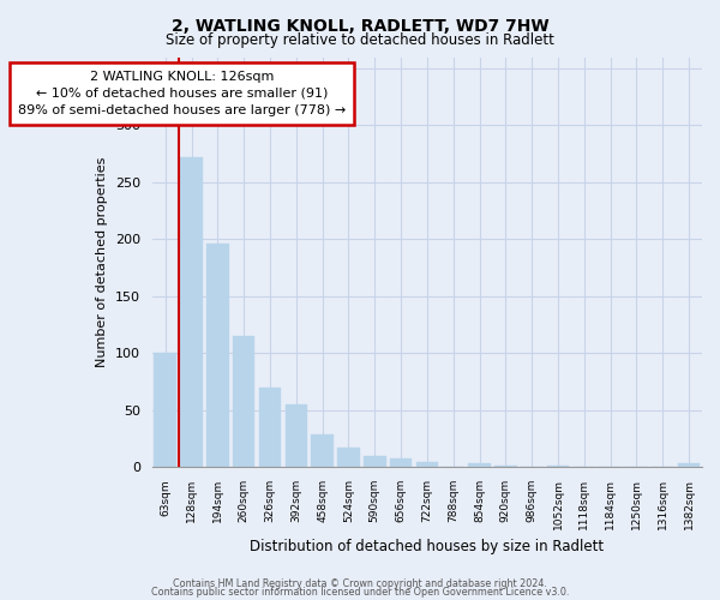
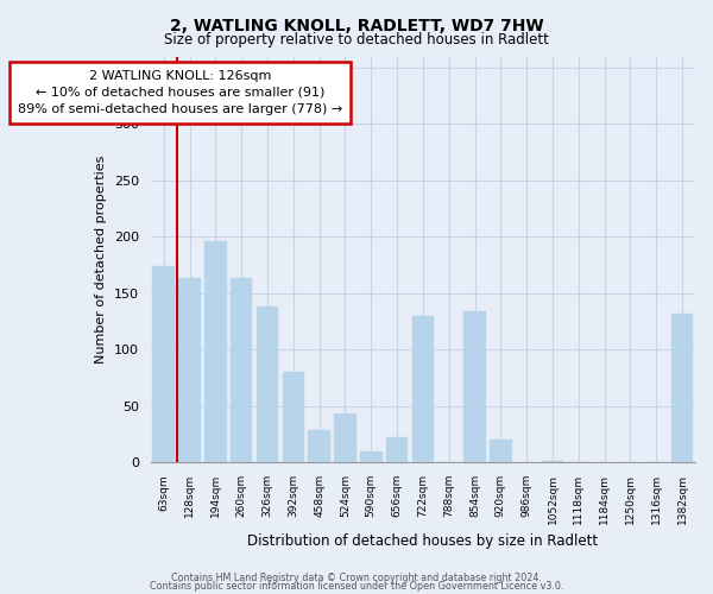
63sqm: 100 -> 174
128sqm: 272 -> 164
260sqm: 115 -> 164
326sqm: 70 -> 138
392sqm: 55 -> 80
524sqm: 17 -> 44
656sqm: 8 -> 22
722sqm: 5 -> 130
854sqm: 4 -> 134
920sqm: 1 -> 20
1382sqm: 3 -> 132
